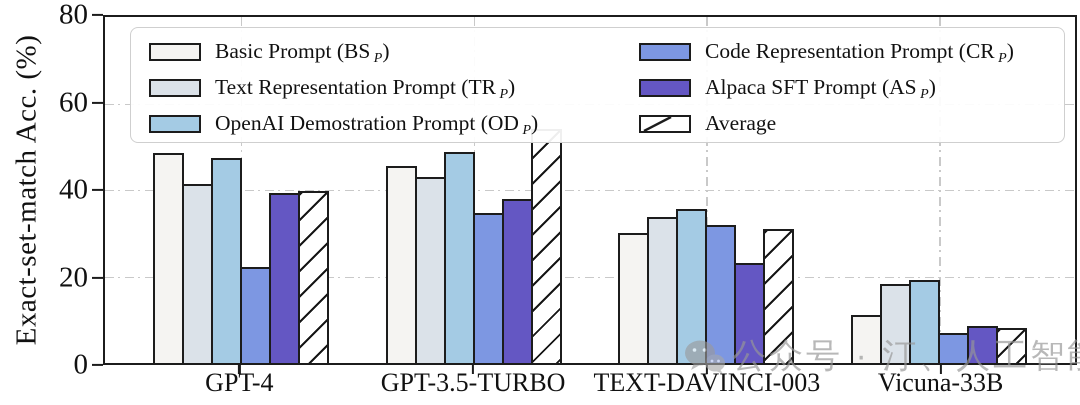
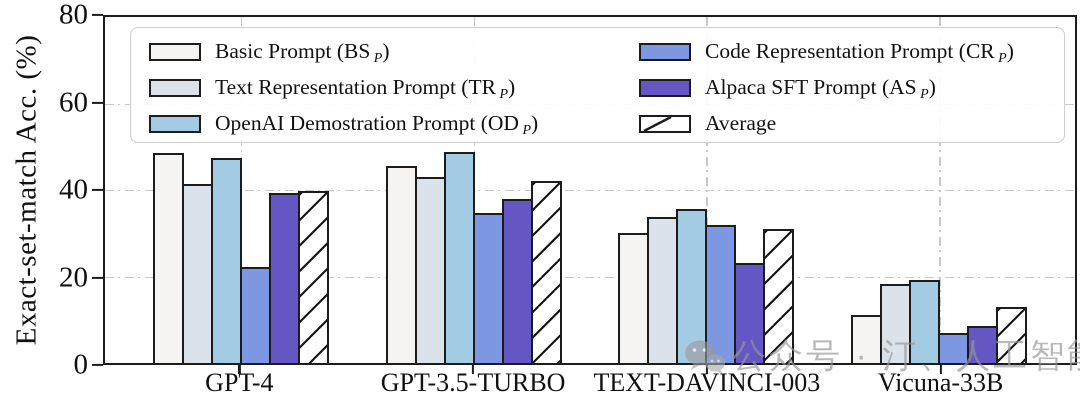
Average/GPT-3.5-TURBO: 54 -> 42
Average/Vicuna-33B: 8 -> 13
